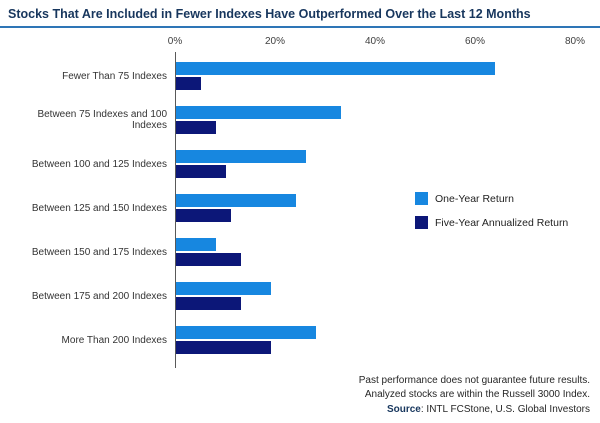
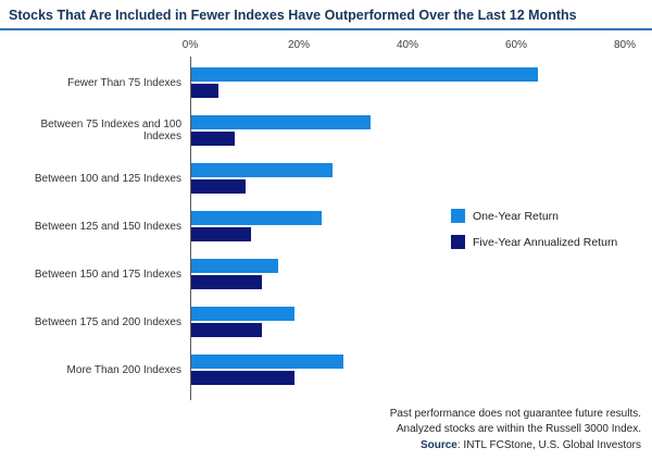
One-Year Return/Between 150 and 175 Indexes: 8% -> 16%
